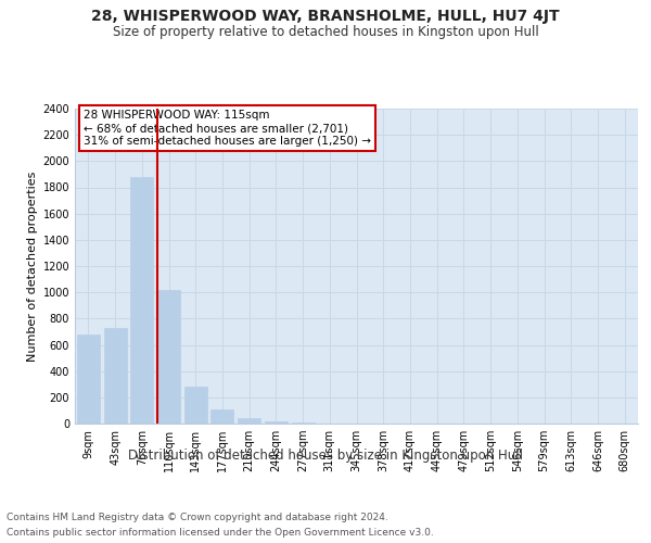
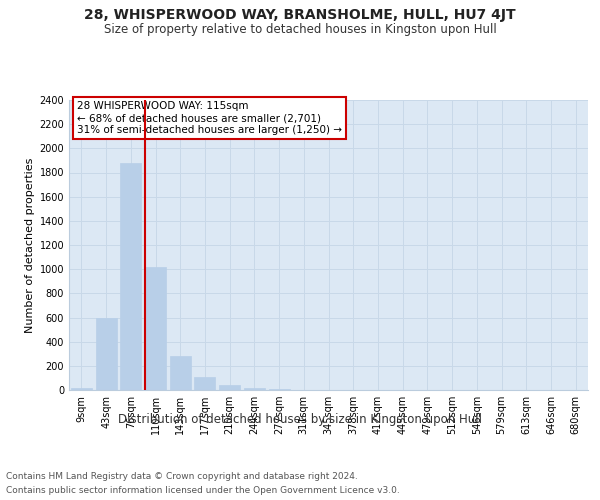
9sqm: 680 -> 20
43sqm: 730 -> 600
